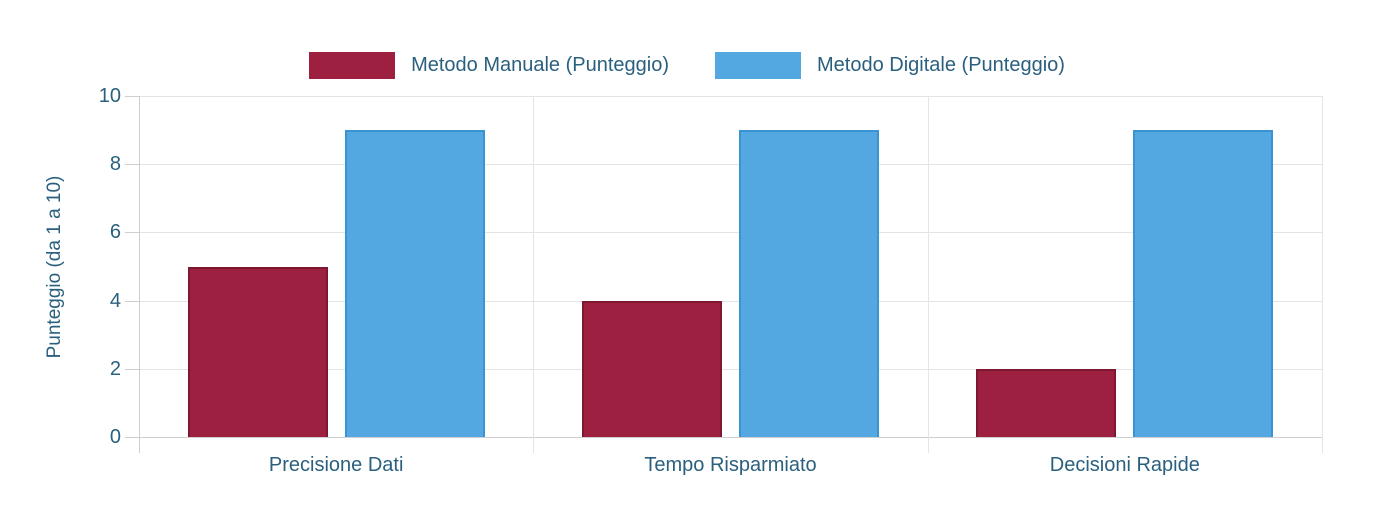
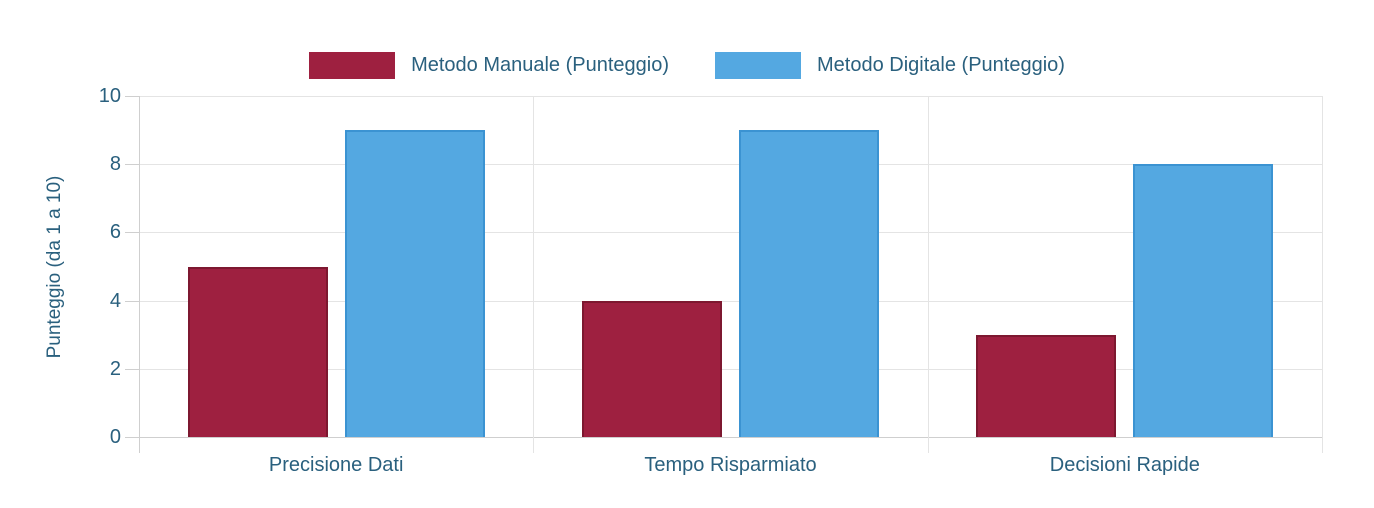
Metodo Manuale (Punteggio)/Decisioni Rapide: 2 -> 3
Metodo Digitale (Punteggio)/Decisioni Rapide: 9 -> 8
